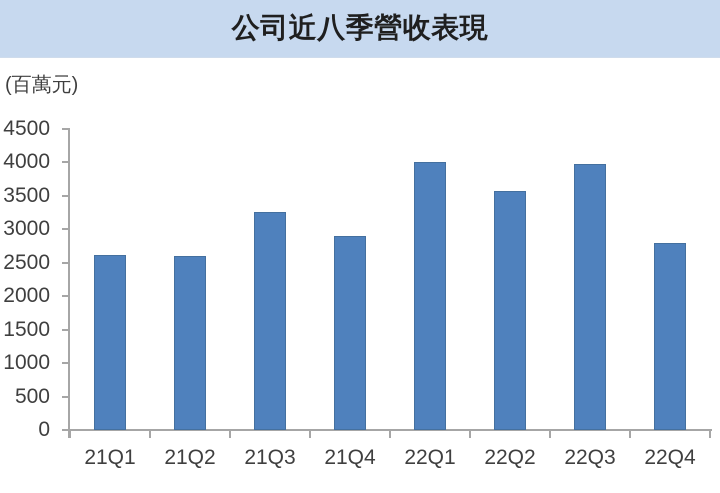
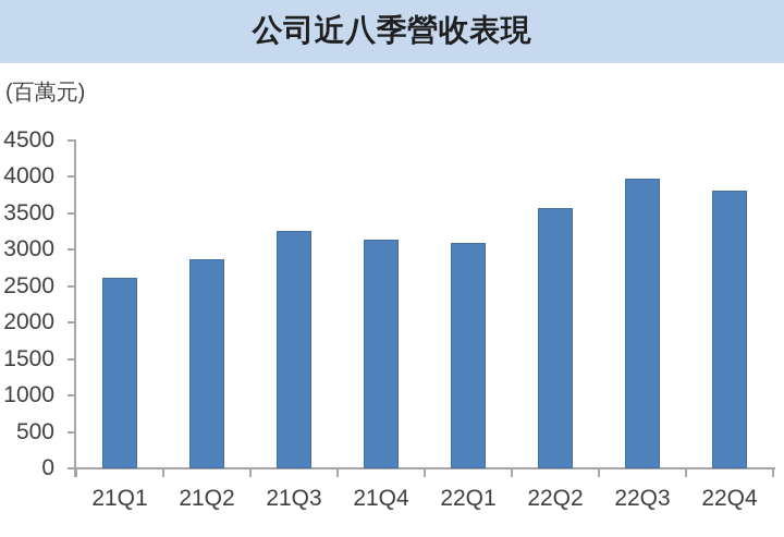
21Q2: 2600 -> 2900
21Q4: 2900 -> 3100
22Q1: 4000 -> 3100
22Q4: 2800 -> 3800
